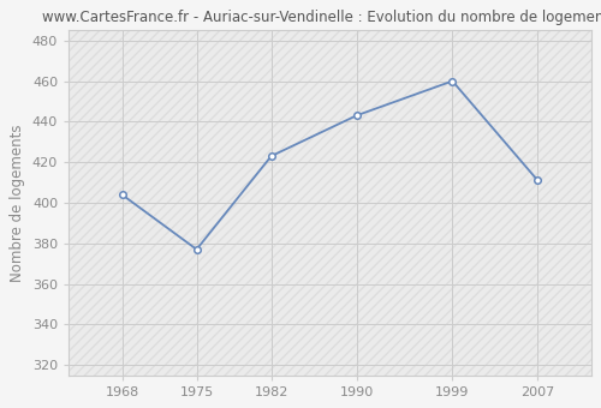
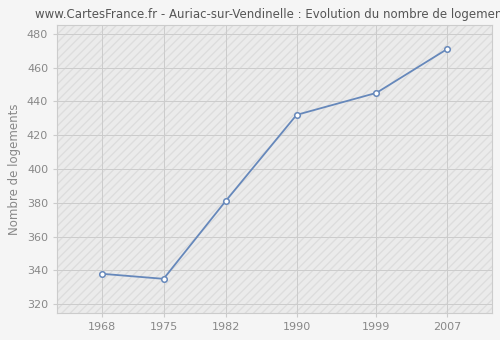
1968: 404 -> 338
1975: 377 -> 335
1982: 423 -> 381
1990: 443 -> 432
1999: 460 -> 445
2007: 411 -> 471
